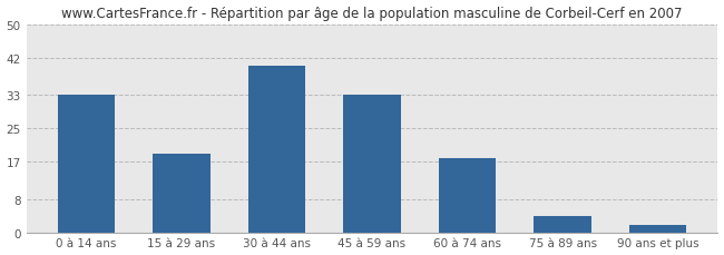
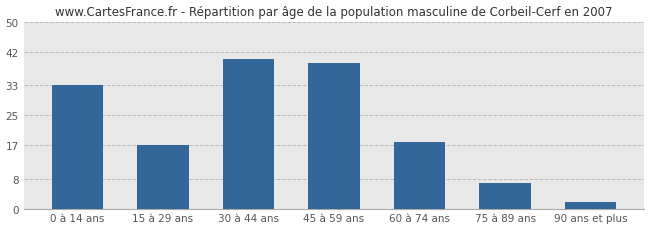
15 à 29 ans: 19 -> 17
45 à 59 ans: 33 -> 39
75 à 89 ans: 4 -> 7
